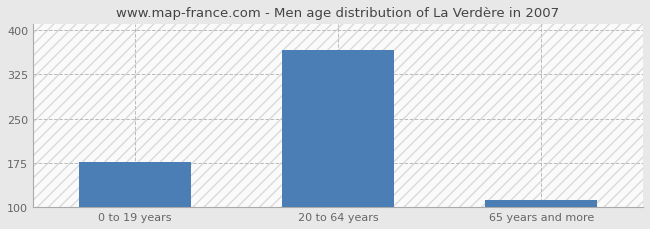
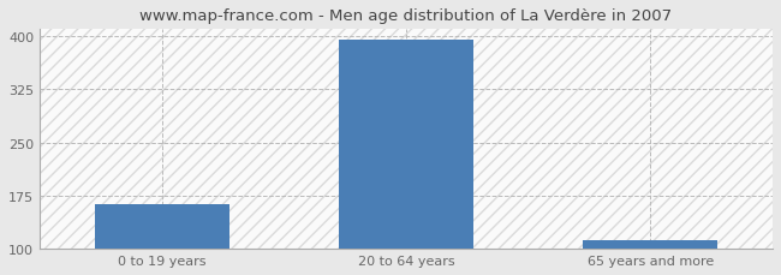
0 to 19 years: 176 -> 163
20 to 64 years: 366 -> 396
